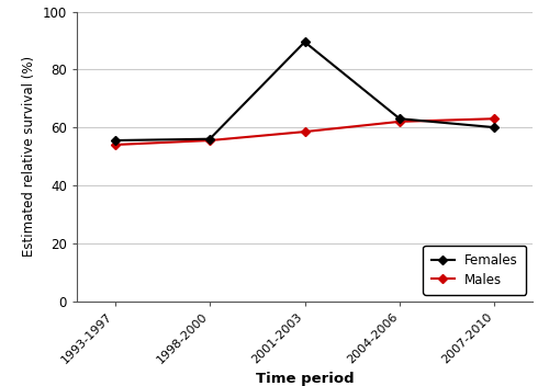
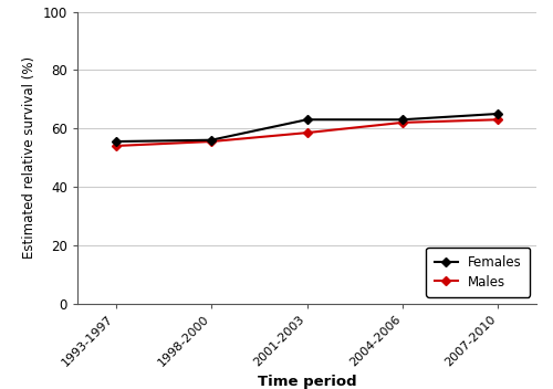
Females/2001-2003: 89.5 -> 63.0
Females/2007-2010: 60.0 -> 65.0
